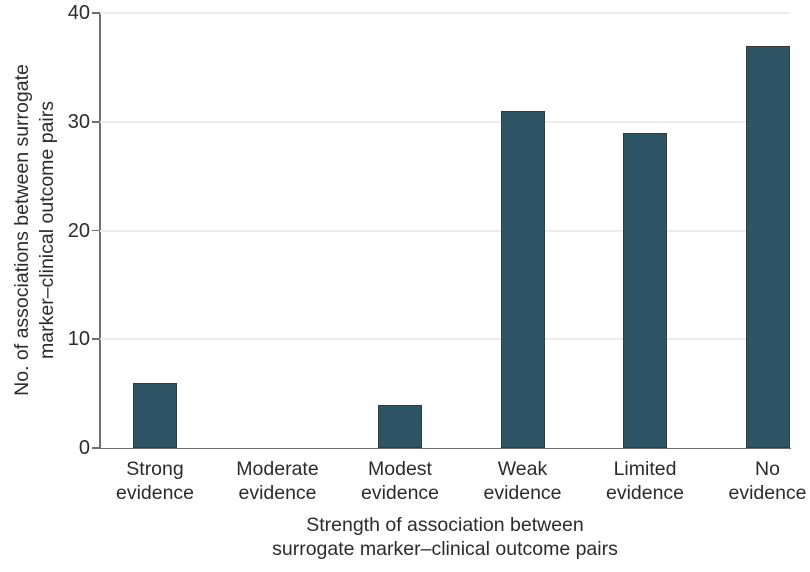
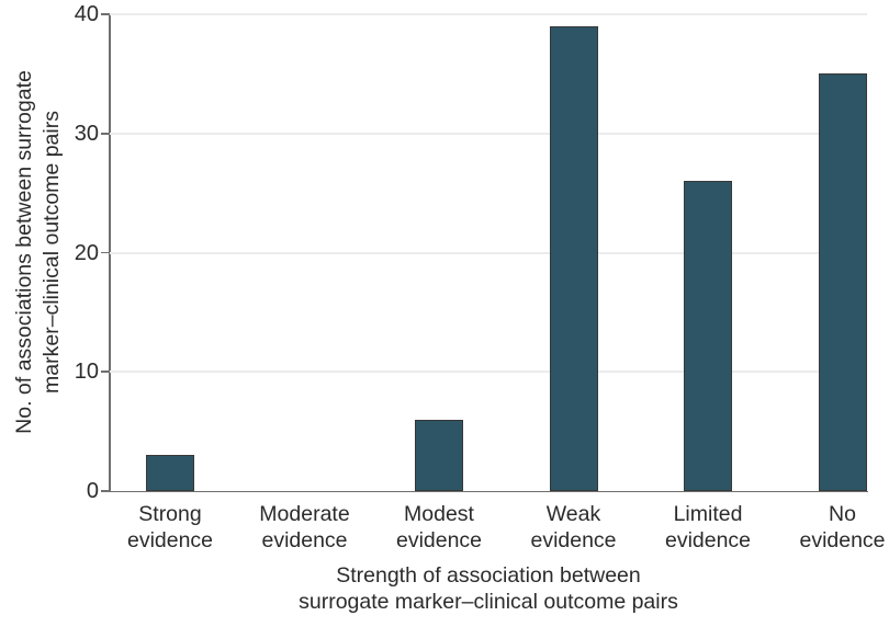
Strong evidence: 6 -> 3
Modest evidence: 4 -> 6
Weak evidence: 31 -> 39
Limited evidence: 29 -> 26
No evidence: 37 -> 35
